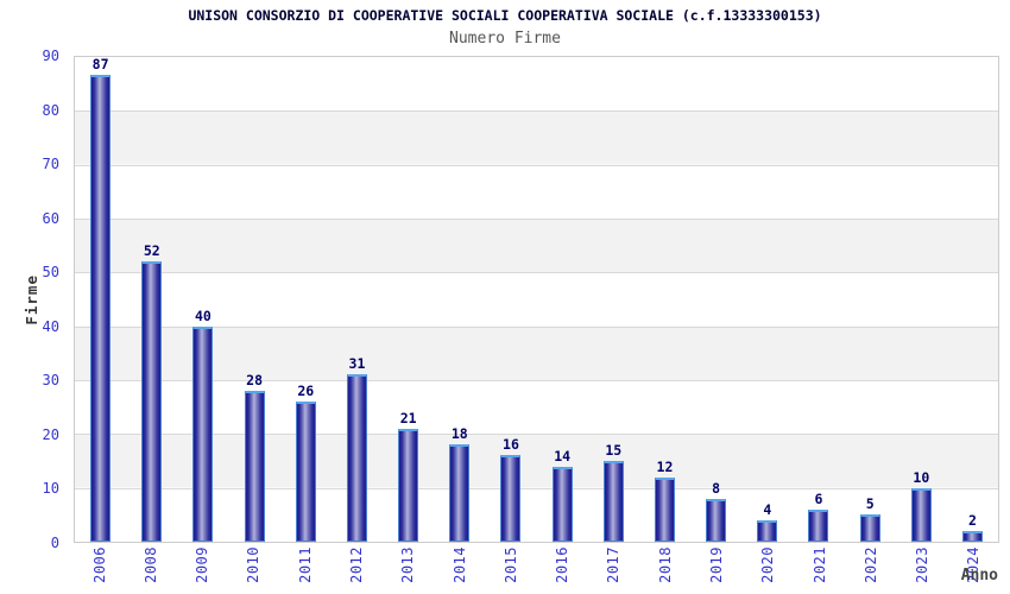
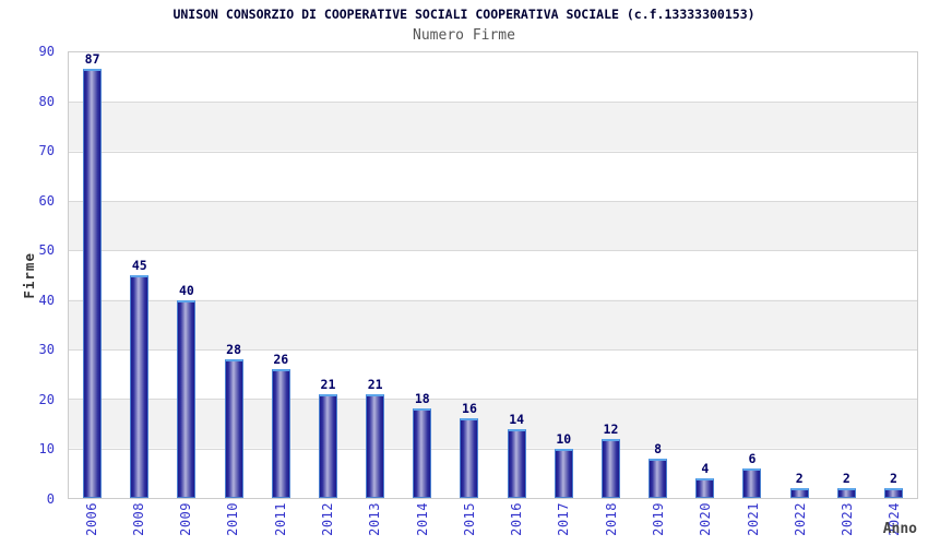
2008: 52 -> 45
2012: 31 -> 21
2017: 15 -> 10
2022: 5 -> 2
2023: 10 -> 2
